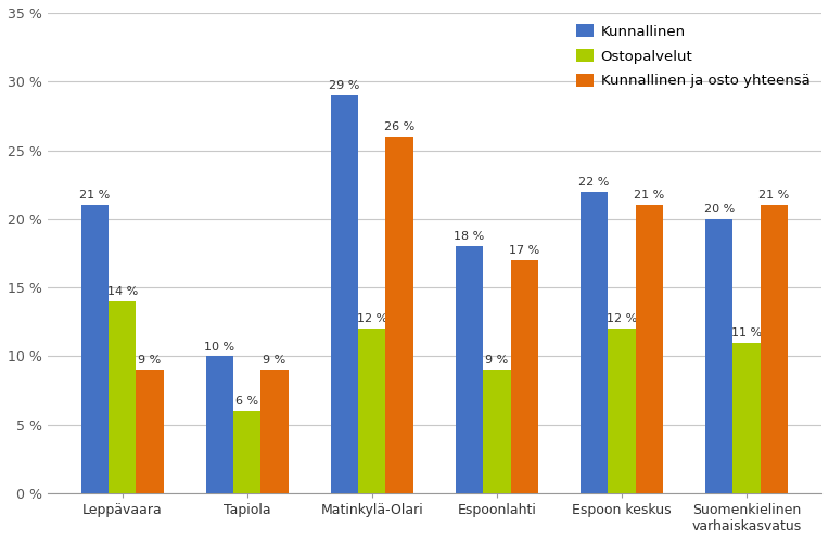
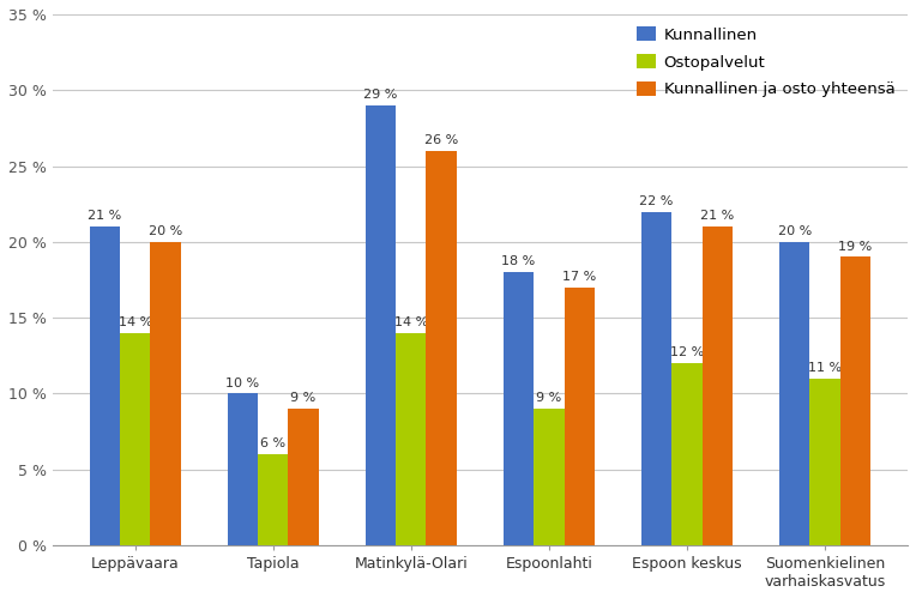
Kunnallinen ja osto yhteensä/Leppävaara: 9 -> 20
Ostopalvelut/Matinkylä-Olari: 12 -> 14
Kunnallinen ja osto yhteensä/Suomenkielinen varhaiskasvatus: 21 -> 19
